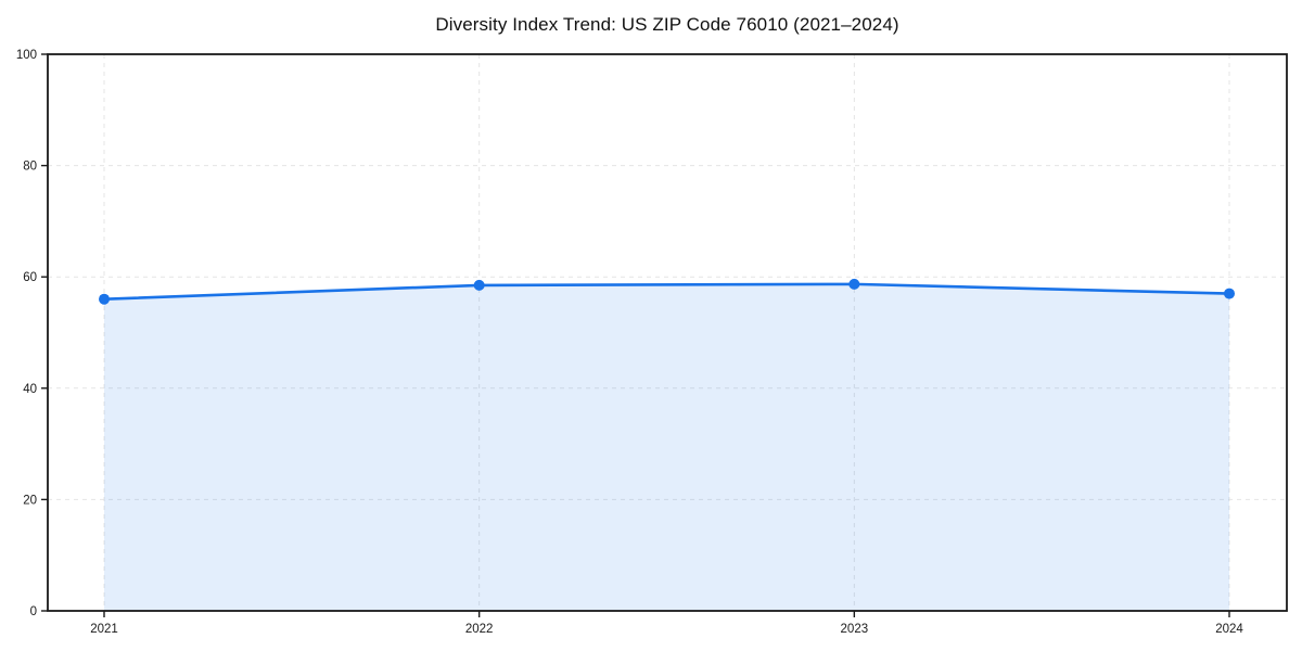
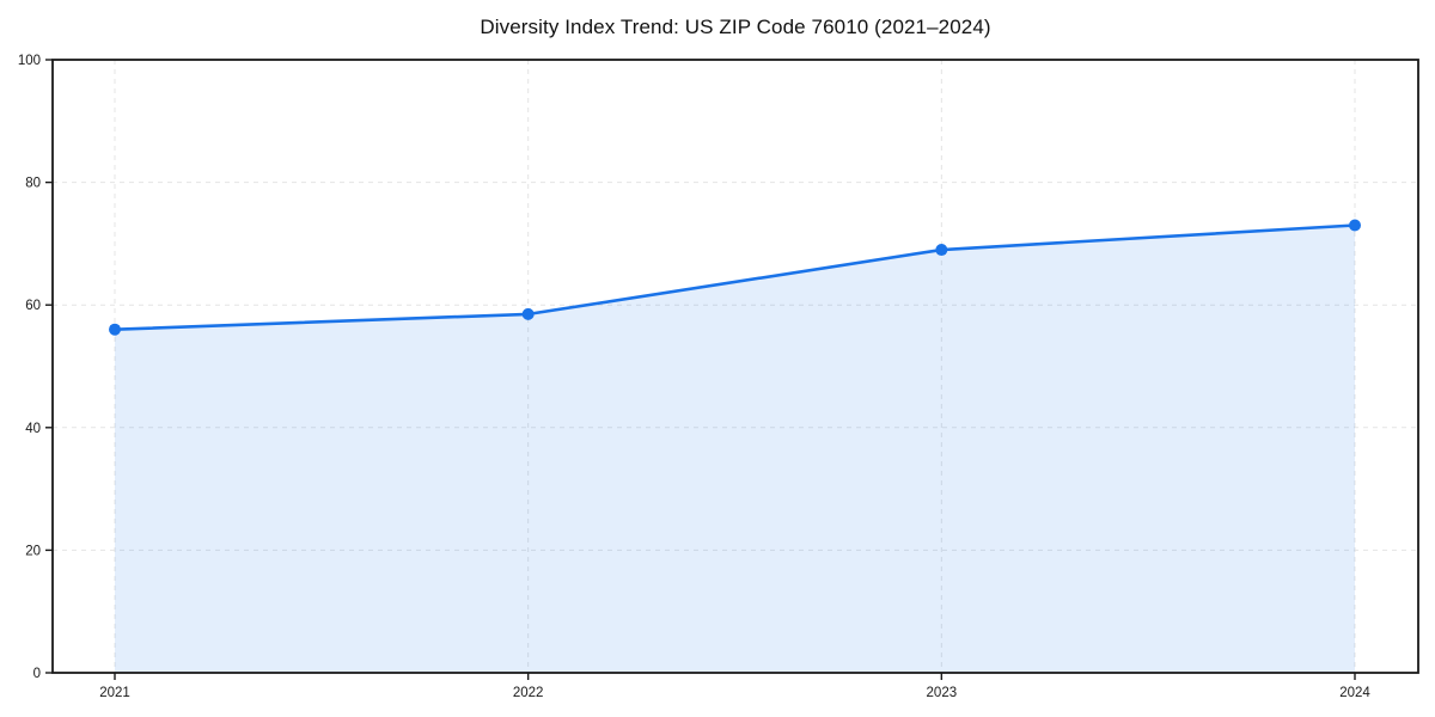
2023: 59 -> 69
2024: 57 -> 73
